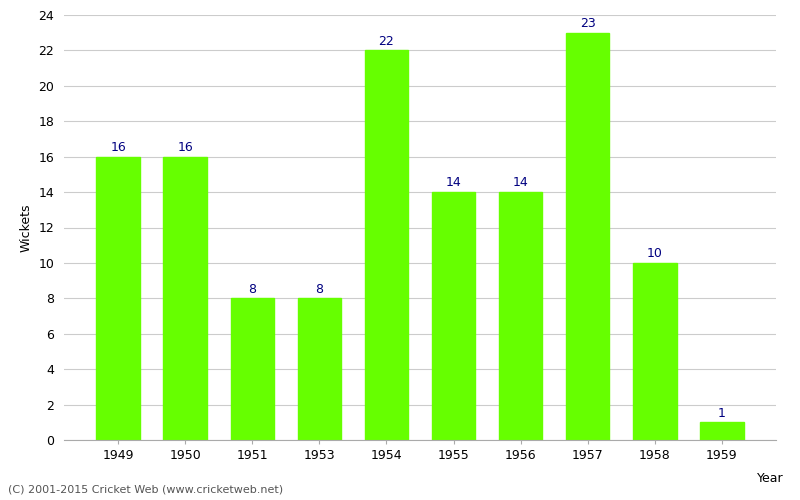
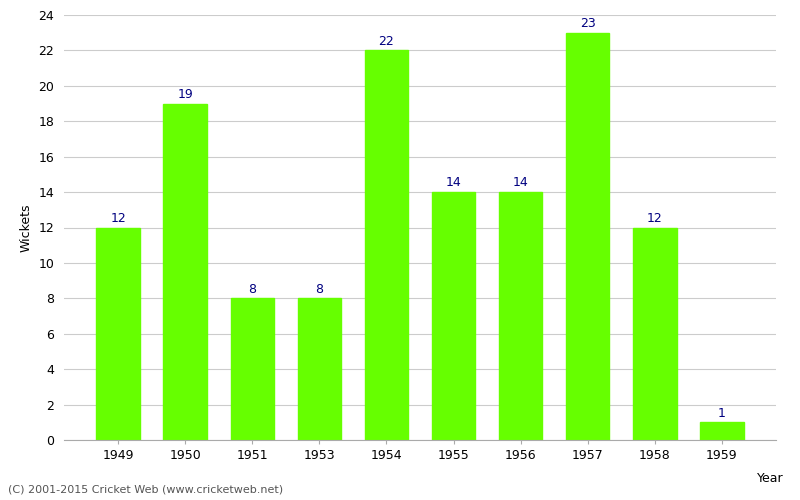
1949: 16 -> 12
1950: 16 -> 19
1958: 10 -> 12
